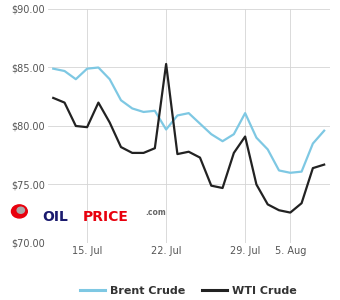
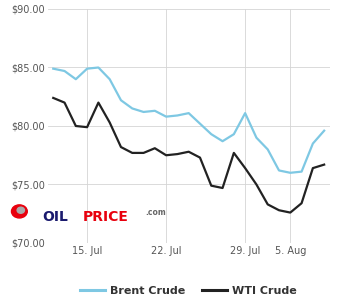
Brent Crude/22. Jul: $79.7 -> $80.8
WTI Crude/22. Jul: $85.3 -> $77.5
WTI Crude/29. Jul: $79.1 -> $76.4
